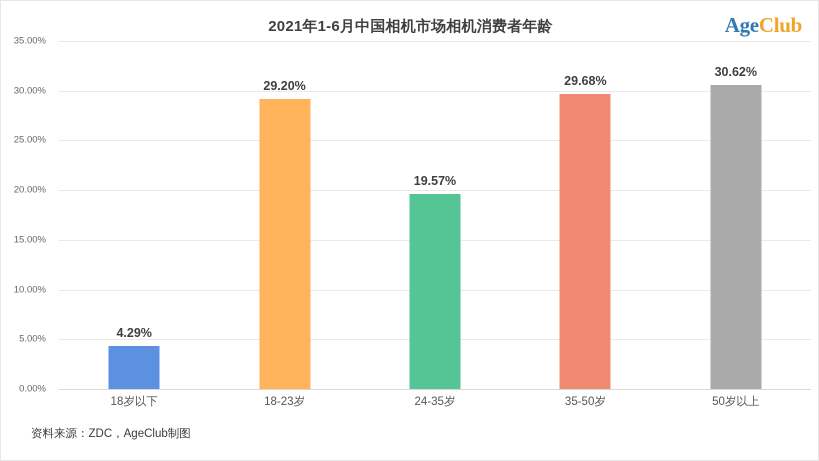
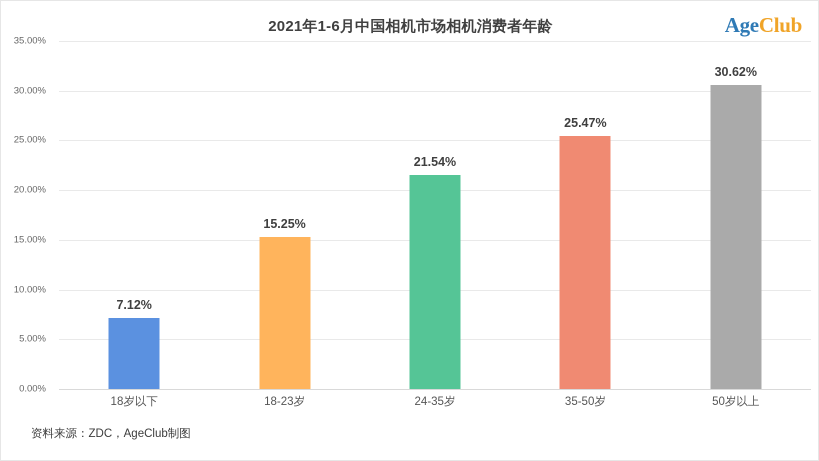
18岁以下: 4.29% -> 7.12%
18-23岁: 29.20% -> 15.25%
24-35岁: 19.57% -> 21.54%
35-50岁: 29.68% -> 25.47%
